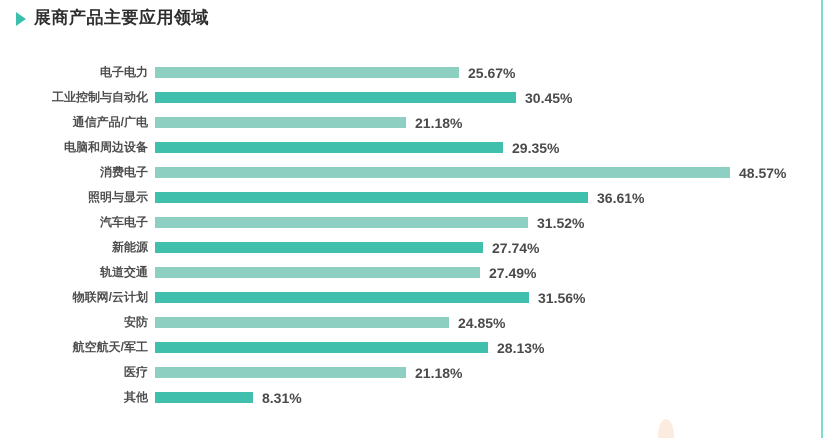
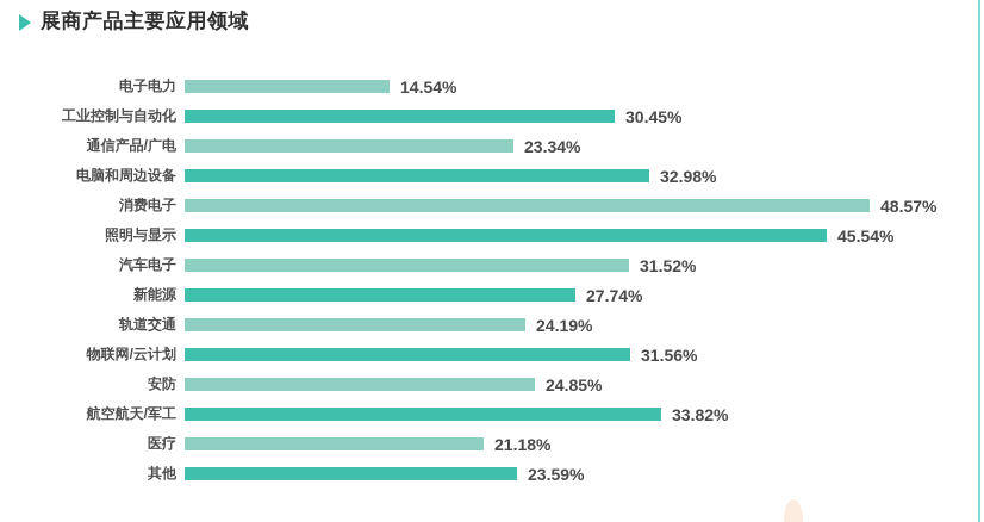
电子电力: 25.67% -> 14.54%
通信产品/广电: 21.18% -> 23.34%
电脑和周边设备: 29.35% -> 32.98%
照明与显示: 36.61% -> 45.54%
轨道交通: 27.49% -> 24.19%
航空航天/军工: 28.13% -> 33.82%
其他: 8.31% -> 23.59%
